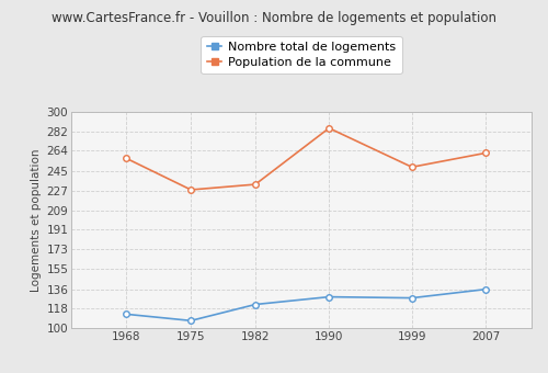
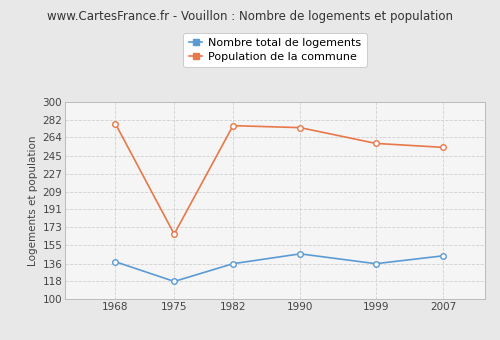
Nombre total de logements/1968: 113 -> 138
Population de la commune/1968: 257 -> 278
Nombre total de logements/1975: 107 -> 118
Population de la commune/1975: 228 -> 166
Nombre total de logements/1982: 122 -> 136
Population de la commune/1982: 233 -> 276
Nombre total de logements/1990: 129 -> 146
Population de la commune/1990: 285 -> 274
Nombre total de logements/1999: 128 -> 136
Population de la commune/1999: 249 -> 258
Nombre total de logements/2007: 136 -> 144
Population de la commune/2007: 262 -> 254
